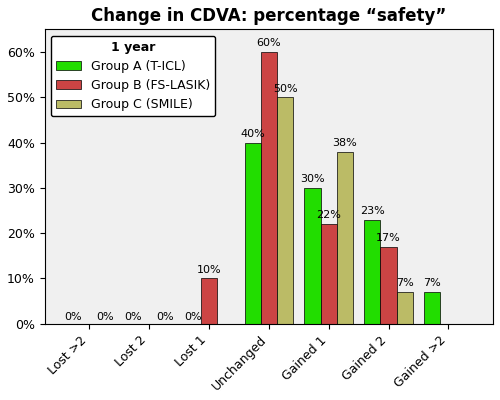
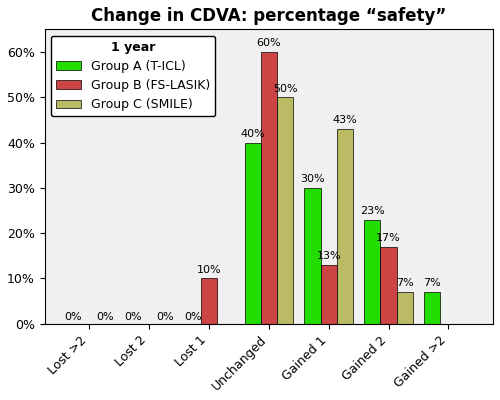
Group B (FS-LASIK)/Gained 1: 22% -> 13%
Group C (SMILE)/Gained 1: 38% -> 43%
